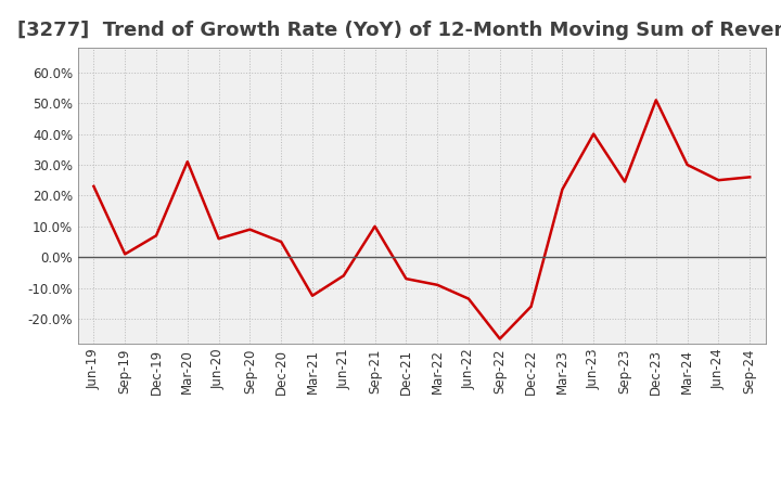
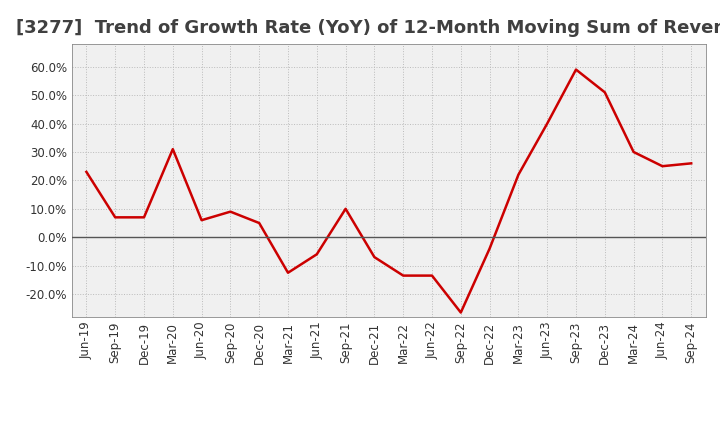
Sep-19: 1.0% -> 7.0%
Mar-22: -9.0% -> -13.5%
Dec-22: -16.0% -> -4.0%
Sep-23: 24.5% -> 59.0%
